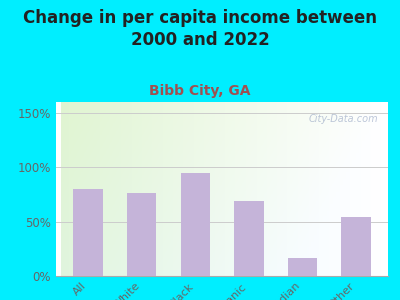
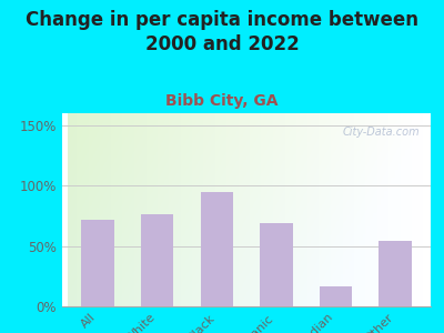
All: 80% -> 72%
